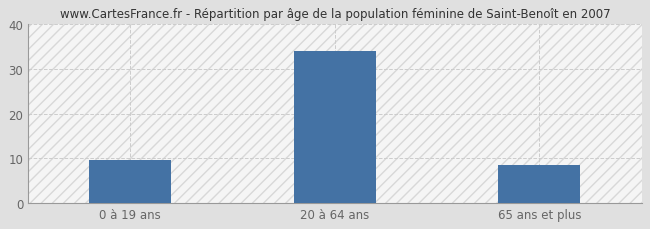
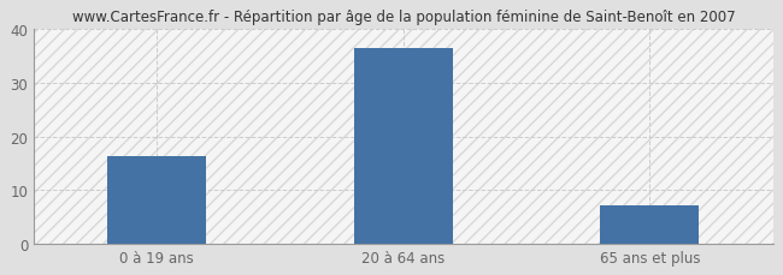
0 à 19 ans: 9.5 -> 16.3
20 à 64 ans: 34.0 -> 36.5
65 ans et plus: 8.5 -> 7.2
